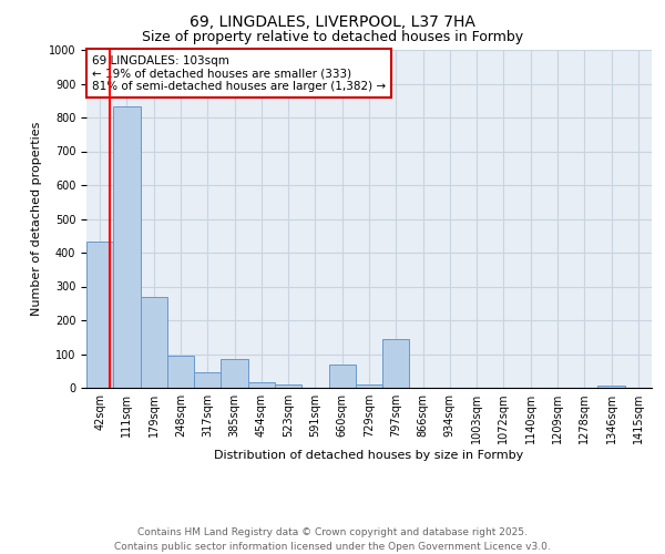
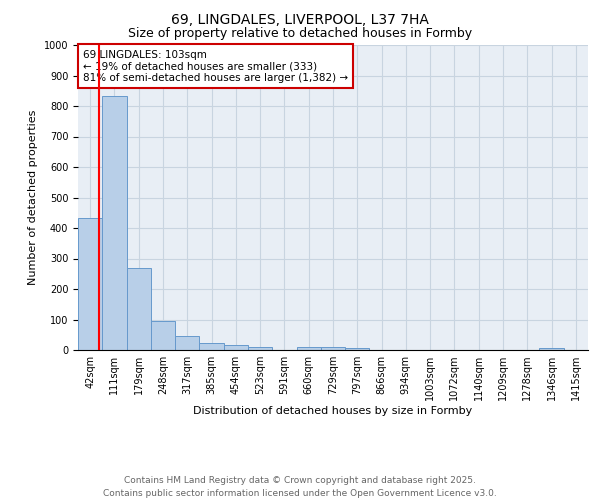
385sqm: 85 -> 22
660sqm: 70 -> 10
797sqm: 145 -> 5
